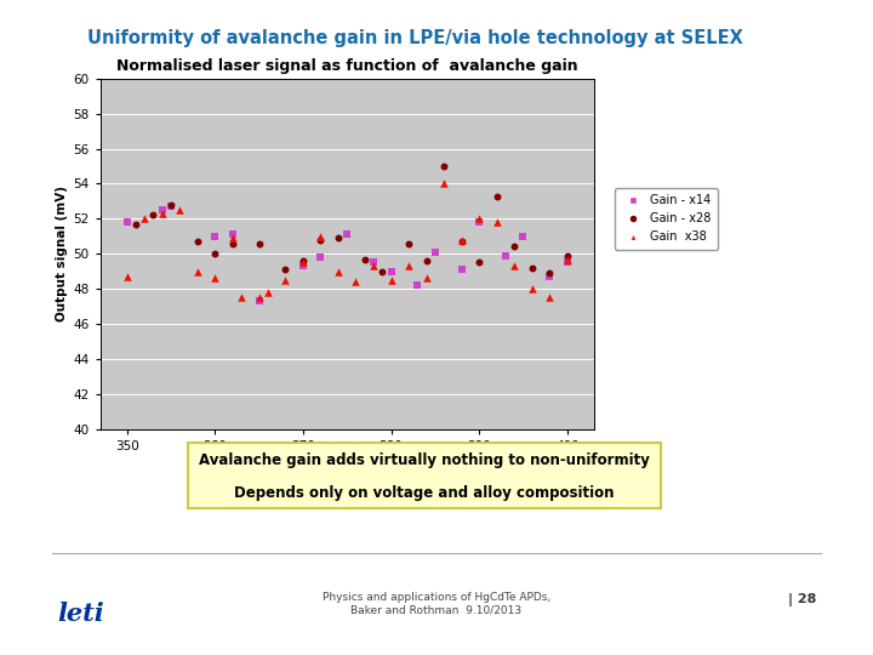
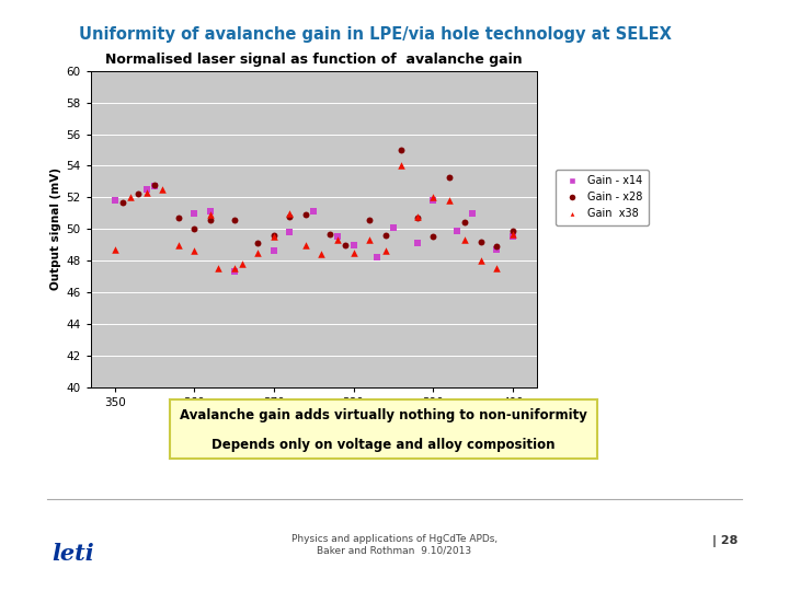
Gain - x14/370: 49.3 -> 48.6
